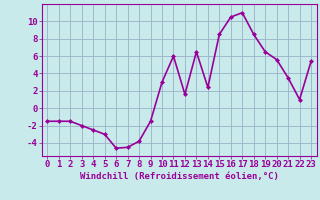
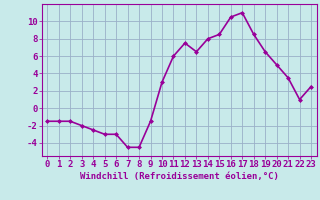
6: -4.6 -> -3.0
8: -3.8 -> -4.5
12: 1.6 -> 7.5
14: 2.4 -> 8.0
20: 5.6 -> 5.0
23: 5.4 -> 2.5
